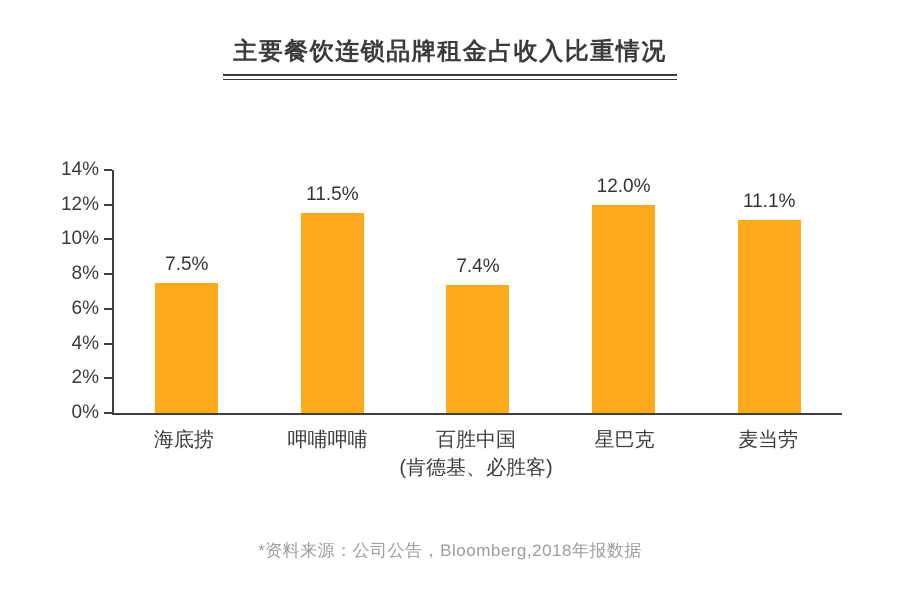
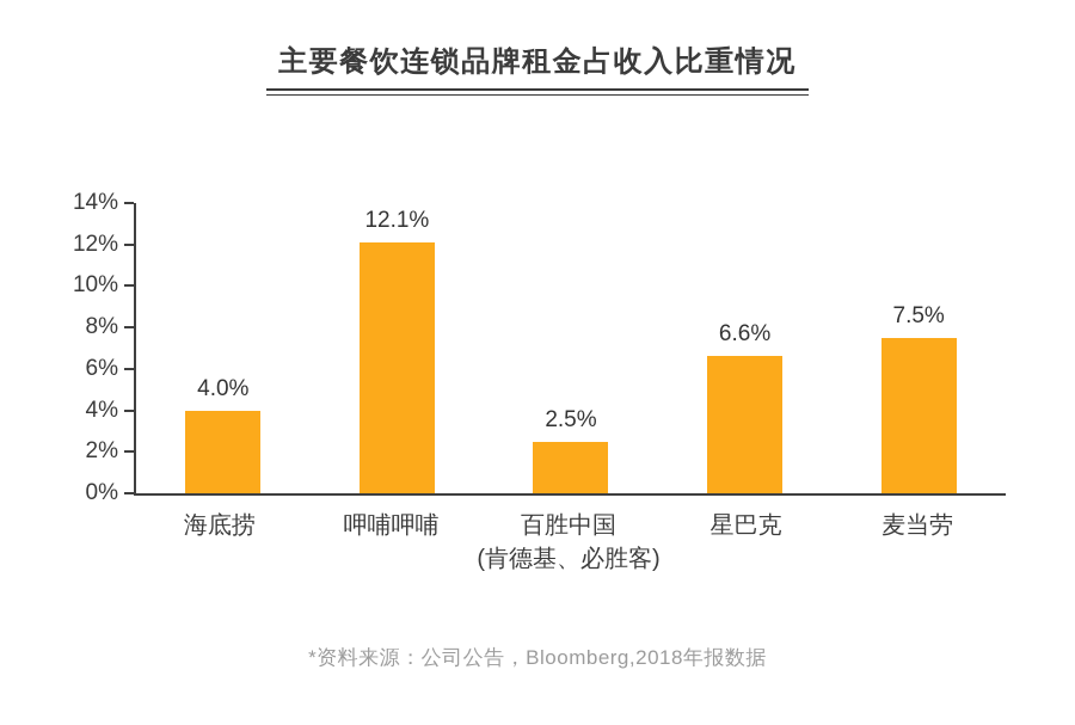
海底捞: 7.5% -> 4.0%
呷哺呷哺: 11.5% -> 12.1%
百胜中国: 7.4% -> 2.5%
星巴克: 12.0% -> 6.6%
麦当劳: 11.1% -> 7.5%
